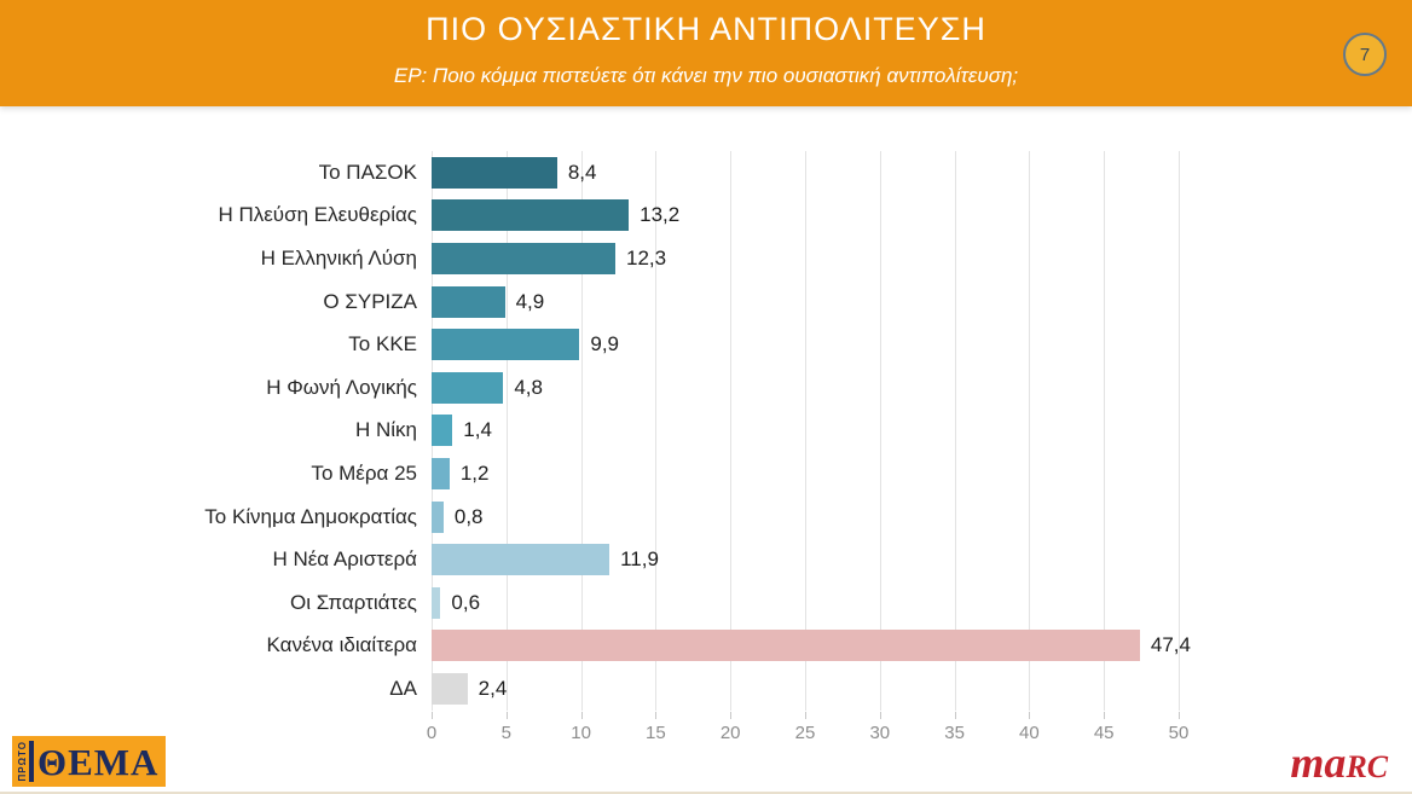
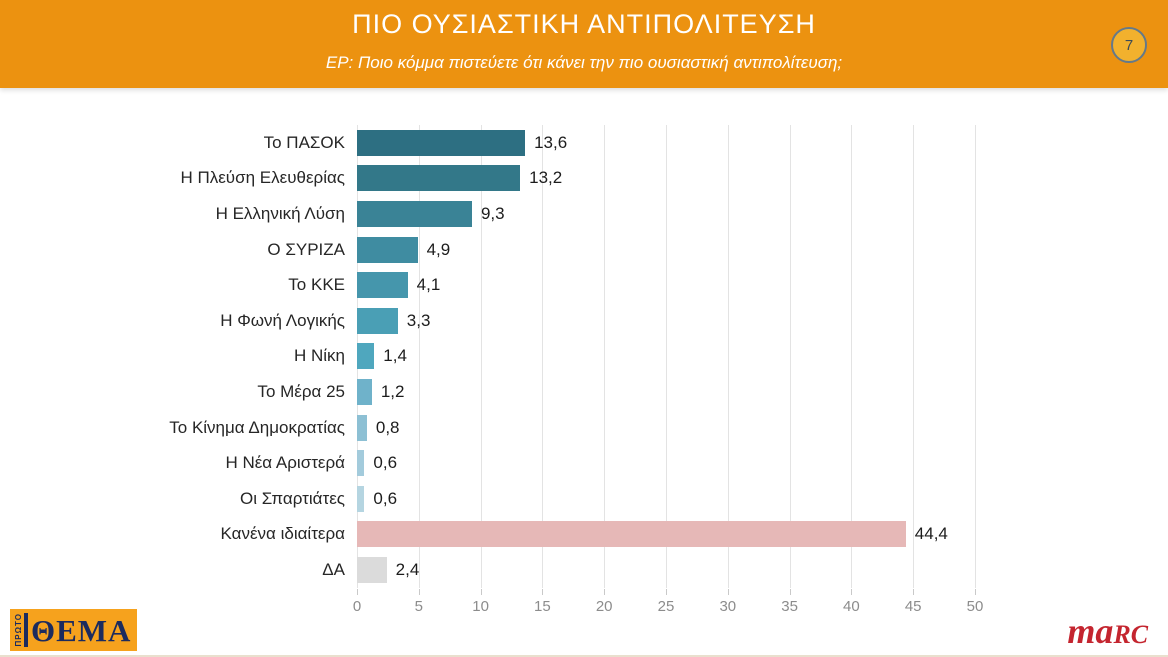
Το ΠΑΣΟΚ: 8,4 -> 13,6
Η Ελληνική Λύση: 12,3 -> 9,3
Το ΚΚΕ: 9,9 -> 4,1
Η Φωνή Λογικής: 4,8 -> 3,3
Η Νέα Αριστερά: 11,9 -> 0,6
Κανένα ιδιαίτερα: 47,4 -> 44,4
